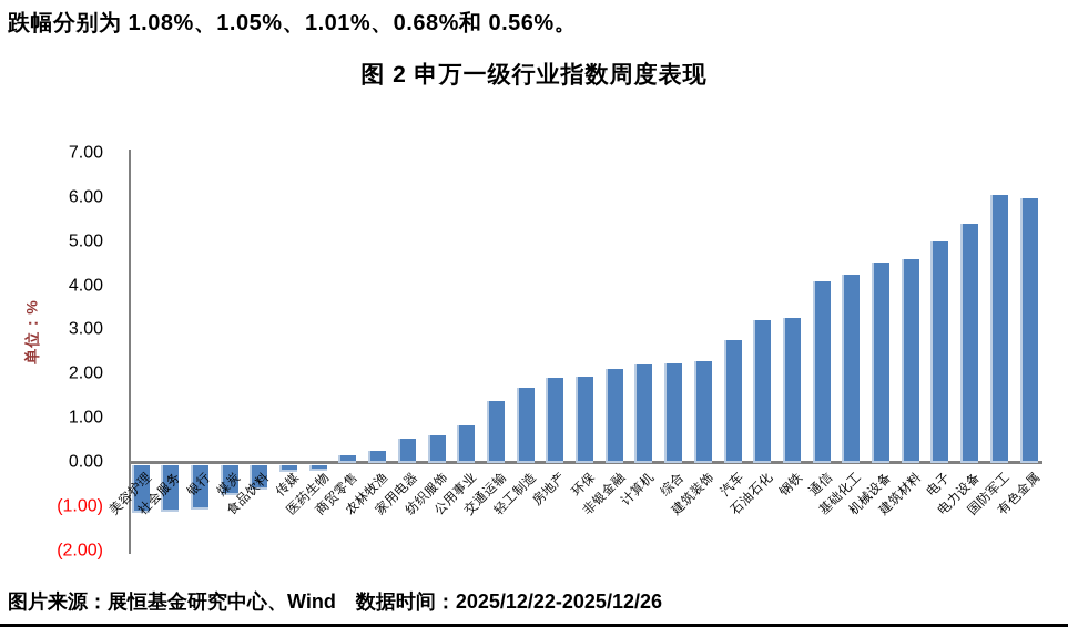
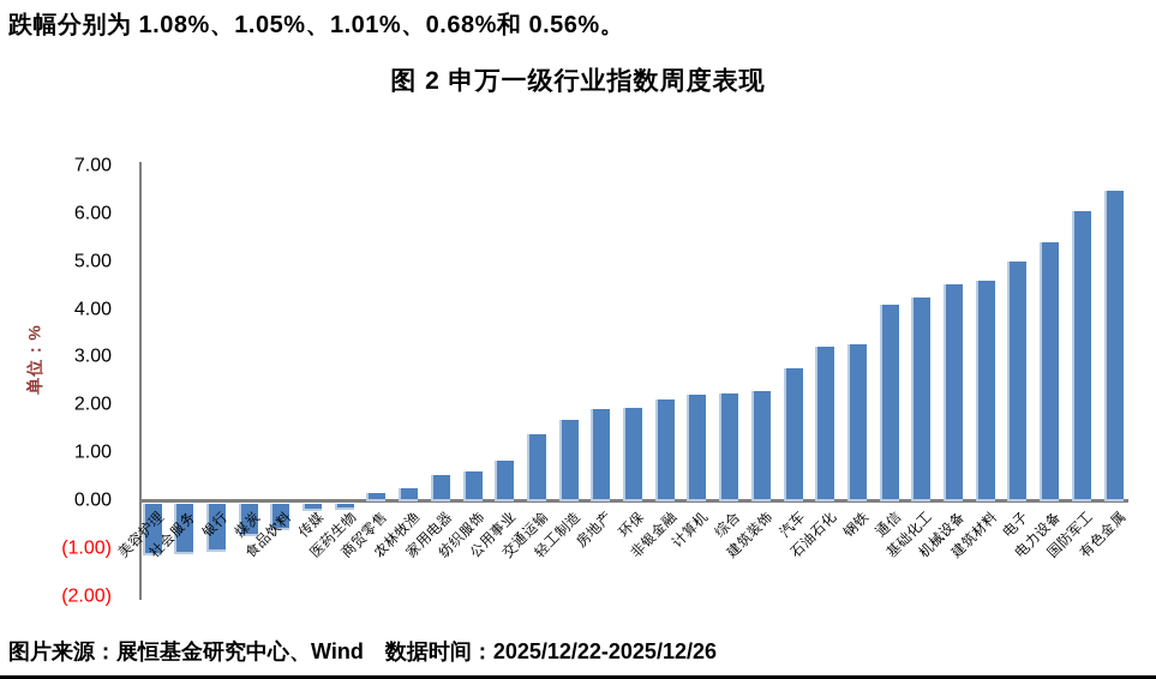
有色金属: 6.0 -> 6.5
